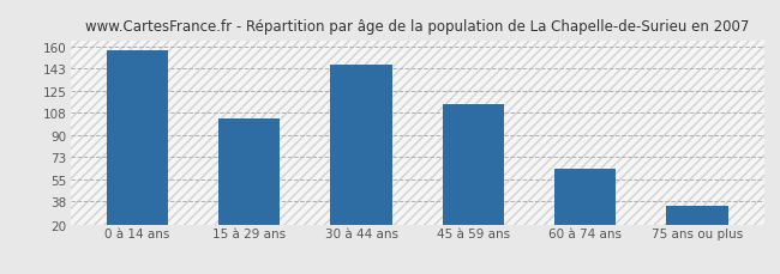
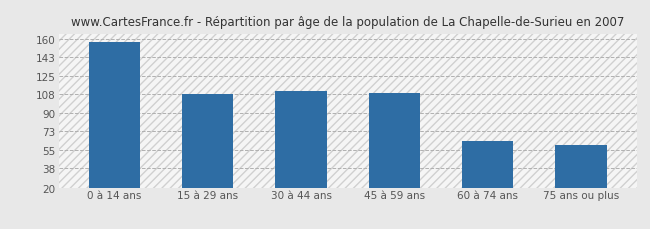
15 à 29 ans: 103 -> 108
30 à 44 ans: 146 -> 111
45 à 59 ans: 115 -> 109
75 ans ou plus: 35 -> 60
